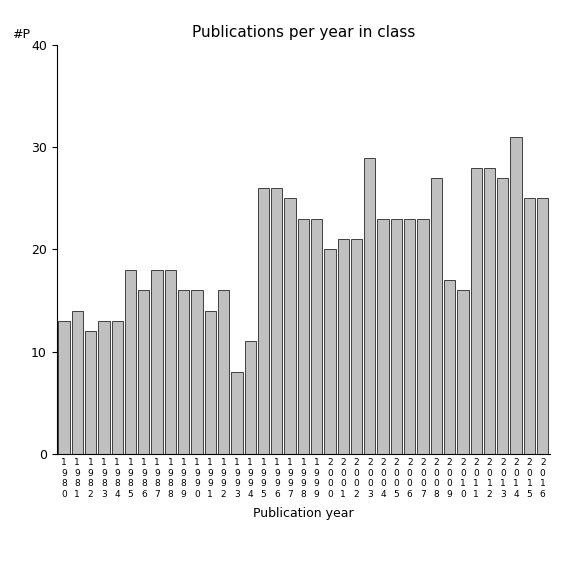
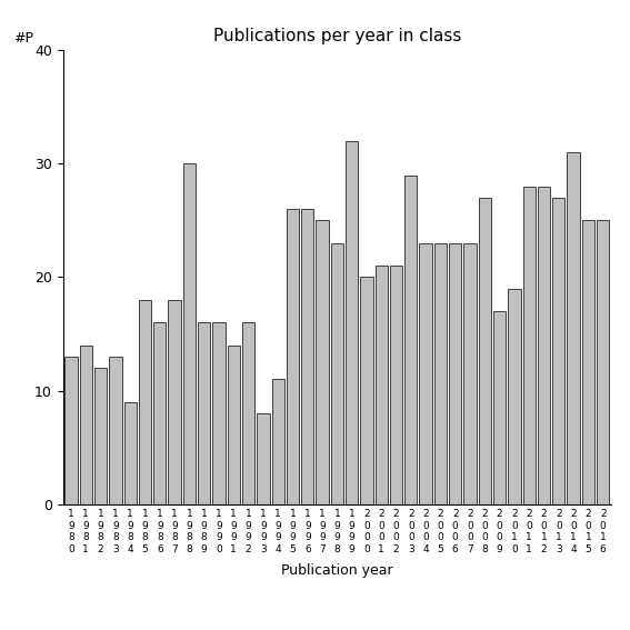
1 9 8 4: 13 -> 9
1 9 8 8: 18 -> 30
1 9 9 9: 23 -> 32
2 0 1 0: 16 -> 19
